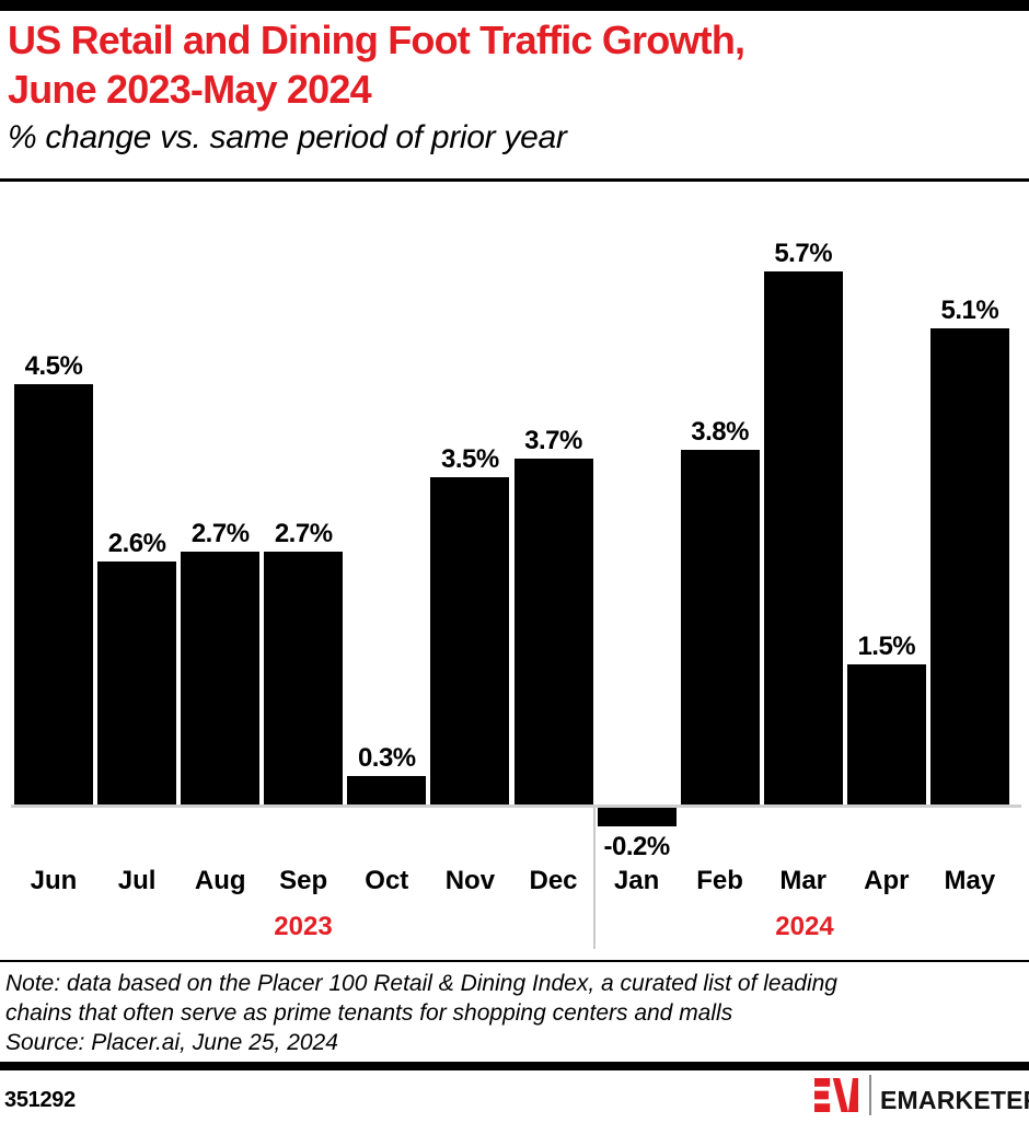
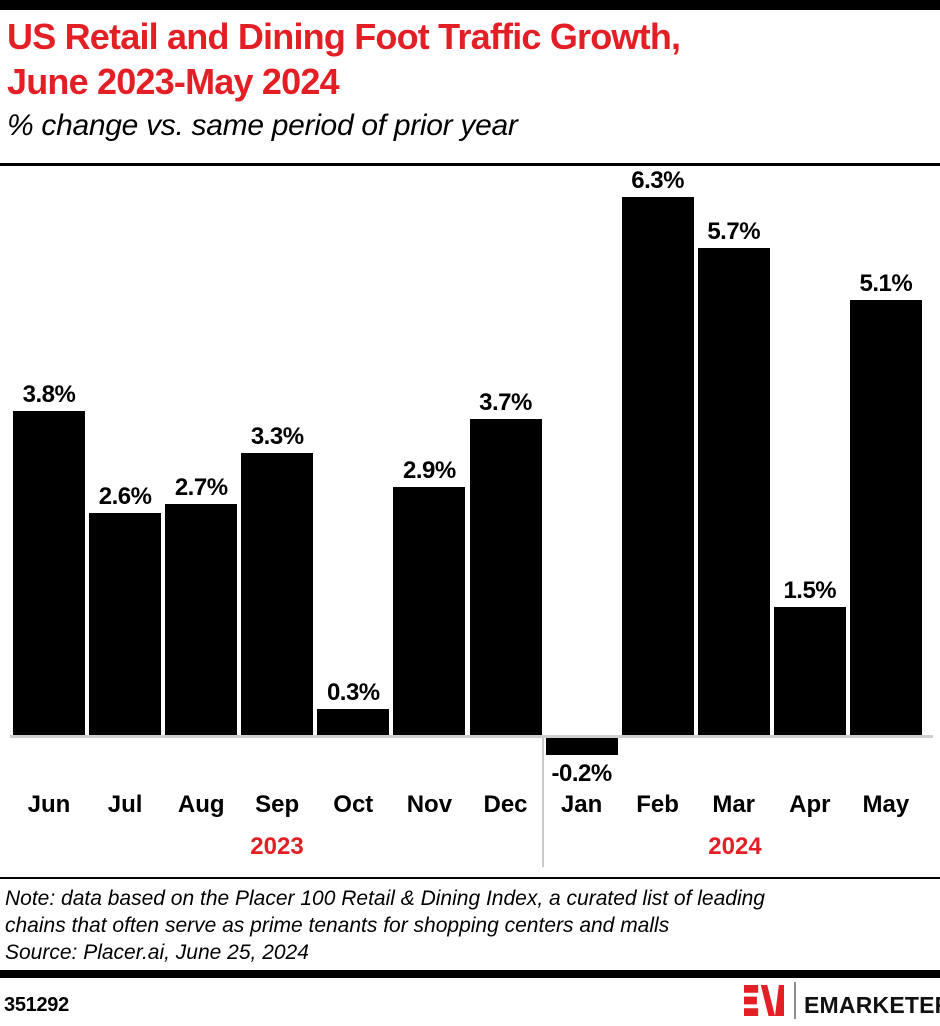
Jun: 4.5% -> 3.8%
Sep: 2.7% -> 3.3%
Nov: 3.5% -> 2.9%
Feb: 3.8% -> 6.3%
